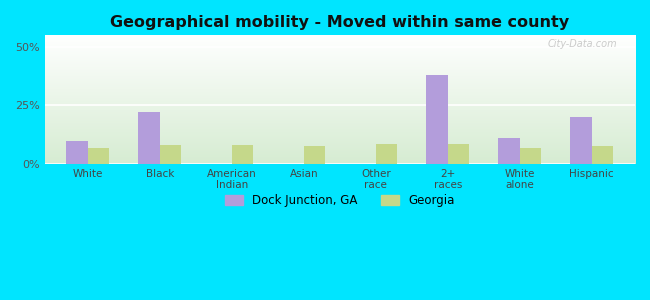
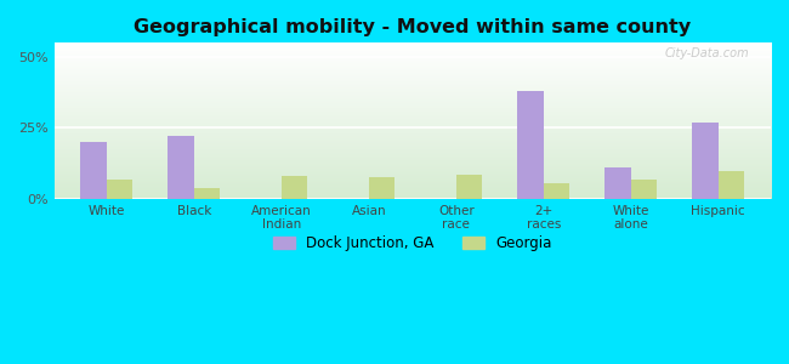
Dock Junction, GA/White: 10% -> 20%
Georgia/Black: 8.0% -> 4.0%
Georgia/2+ races: 8.5% -> 5.5%
Dock Junction, GA/Hispanic: 20% -> 27%
Georgia/Hispanic: 7.5% -> 10.0%
